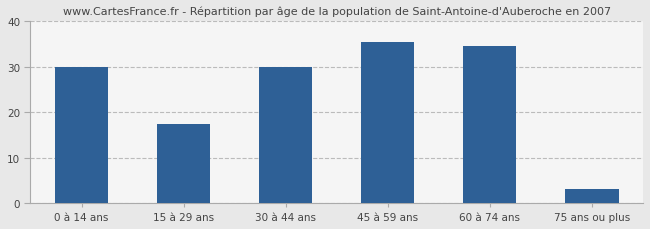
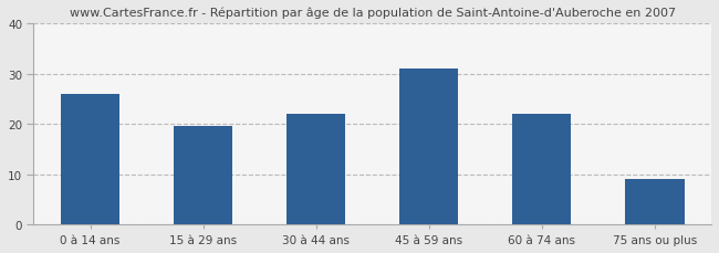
0 à 14 ans: 30.0 -> 26.0
15 à 29 ans: 17.5 -> 19.5
30 à 44 ans: 30.0 -> 22.0
45 à 59 ans: 35.5 -> 31.0
60 à 74 ans: 34.5 -> 22.0
75 ans ou plus: 3.0 -> 9.0
